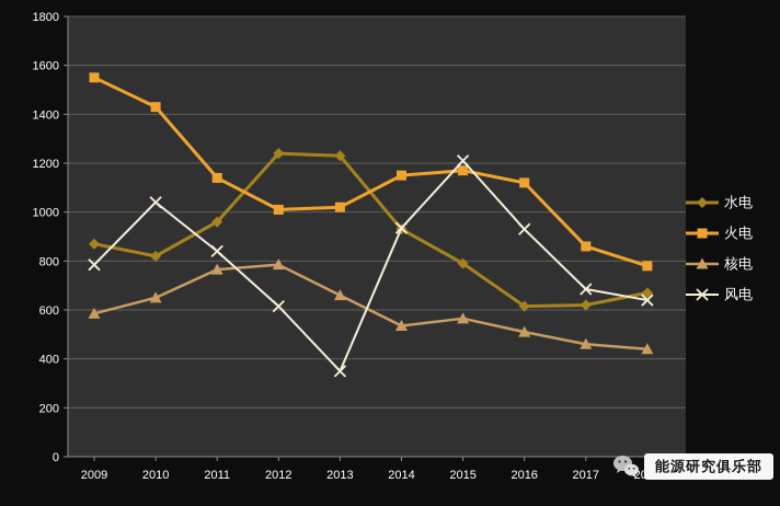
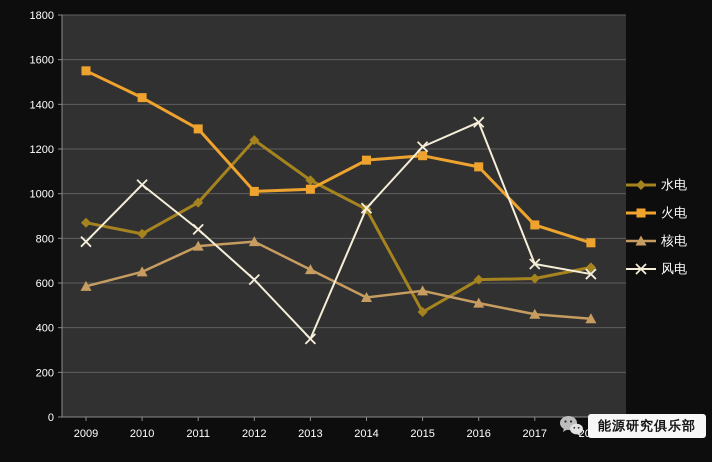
火电/2011: 1140 -> 1290
水电/2013: 1230 -> 1060
水电/2015: 790 -> 470
风电/2016: 930 -> 1320
